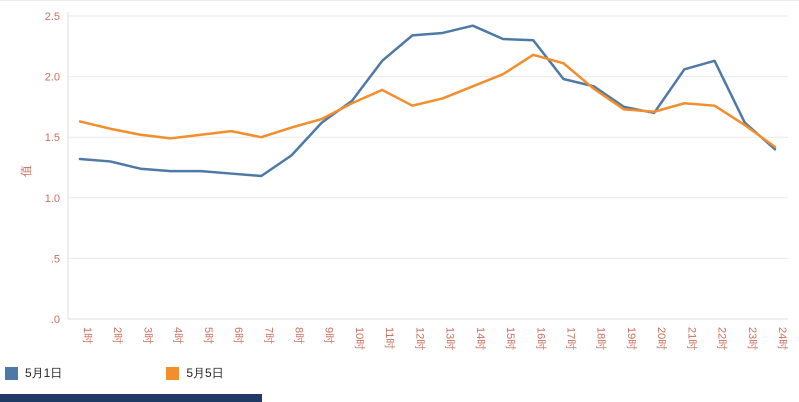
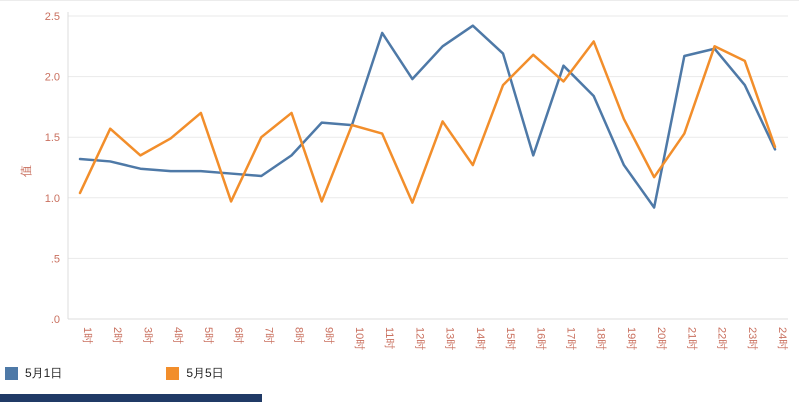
5月5日/1时: 1.63 -> 1.04
5月5日/3时: 1.52 -> 1.35
5月5日/5时: 1.52 -> 1.70
5月5日/6时: 1.55 -> 0.97
5月5日/8时: 1.58 -> 1.70
5月5日/9时: 1.65 -> 0.97
5月1日/10时: 1.80 -> 1.60
5月5日/10时: 1.78 -> 1.60
5月1日/11时: 2.13 -> 2.36
5月5日/11时: 1.89 -> 1.53
5月1日/12时: 2.34 -> 1.98
5月5日/12时: 1.76 -> 0.96
5月1日/13时: 2.36 -> 2.25
5月5日/13时: 1.82 -> 1.63
5月5日/14时: 1.92 -> 1.27
5月1日/15时: 2.31 -> 2.19
5月5日/15时: 2.02 -> 1.93
5月1日/16时: 2.30 -> 1.35
5月1日/17时: 1.98 -> 2.09
5月5日/17时: 2.11 -> 1.96
5月1日/18时: 1.92 -> 1.84
5月5日/18时: 1.90 -> 2.29
5月1日/19时: 1.75 -> 1.27
5月5日/19时: 1.73 -> 1.65
5月1日/20时: 1.70 -> 0.92
5月5日/20时: 1.71 -> 1.17
5月1日/21时: 2.06 -> 2.17
5月5日/21时: 1.78 -> 1.53
5月1日/22时: 2.13 -> 2.23
5月5日/22时: 1.76 -> 2.25
5月1日/23时: 1.62 -> 1.93
5月5日/23时: 1.60 -> 2.13
